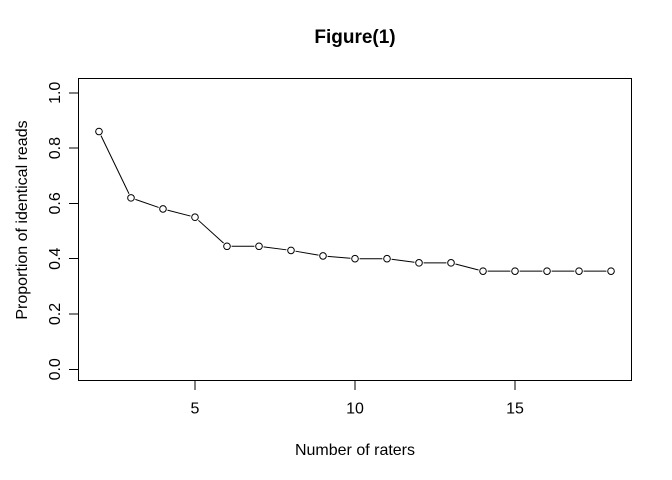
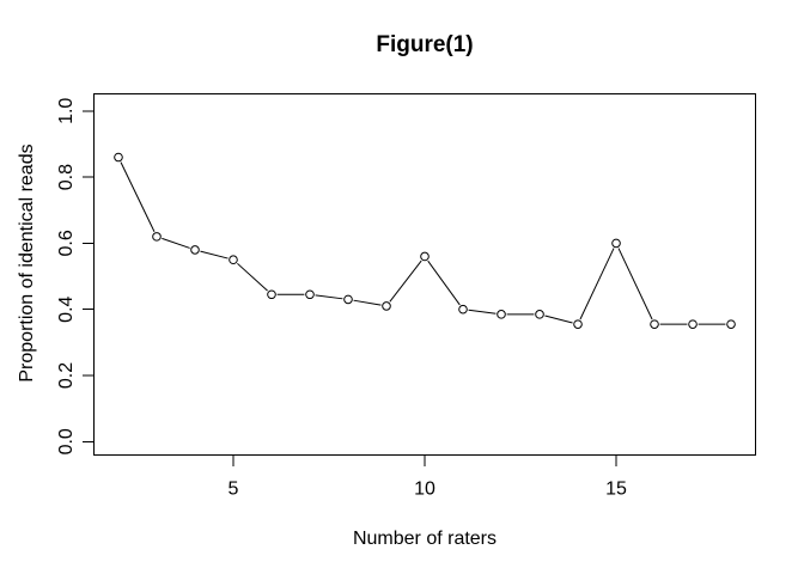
10: 0.40 -> 0.56
15: 0.35 -> 0.60
